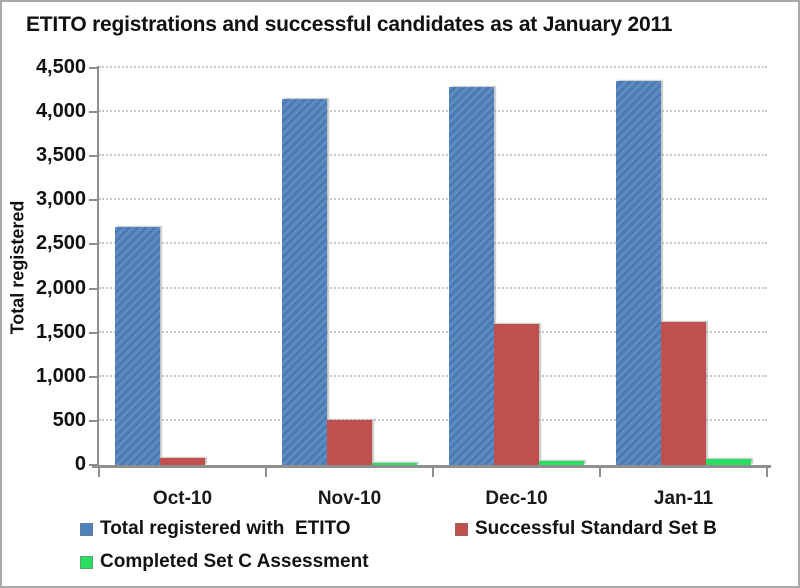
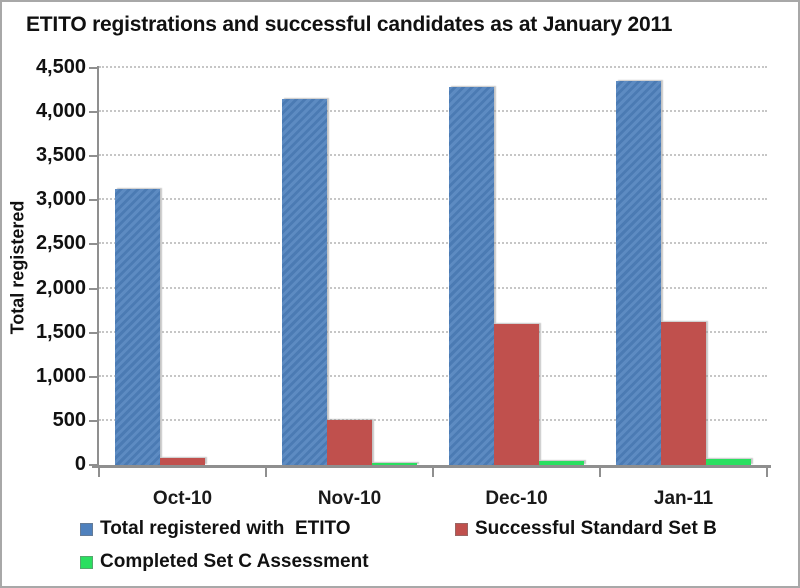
Total registered with ETITO/Oct-10: 2700 -> 3100
